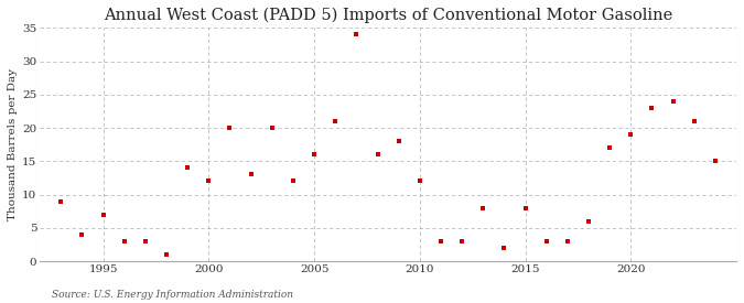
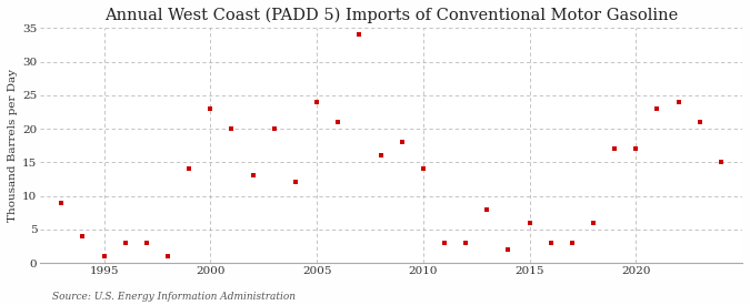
1995: 7 -> 1
2000: 12 -> 23
2005: 16 -> 24
2010: 12 -> 14
2015: 8 -> 6
2020: 19 -> 17
